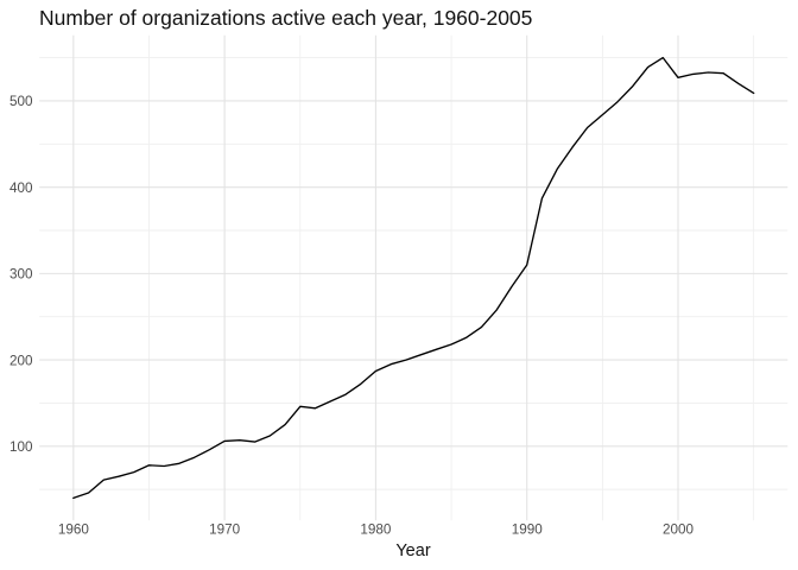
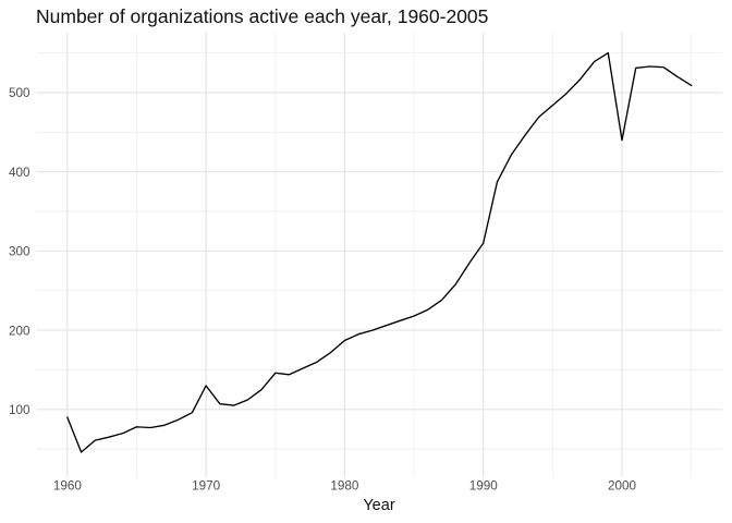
1960: 40 -> 90
1970: 110 -> 130
2000: 530 -> 440
